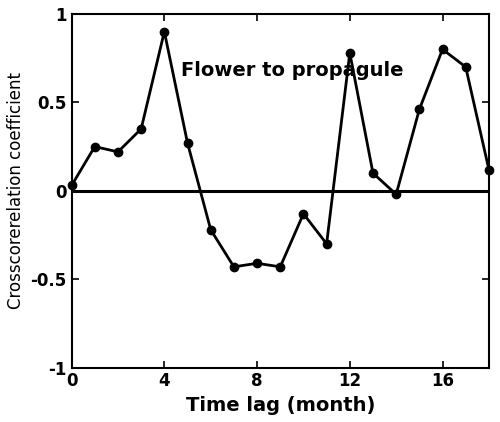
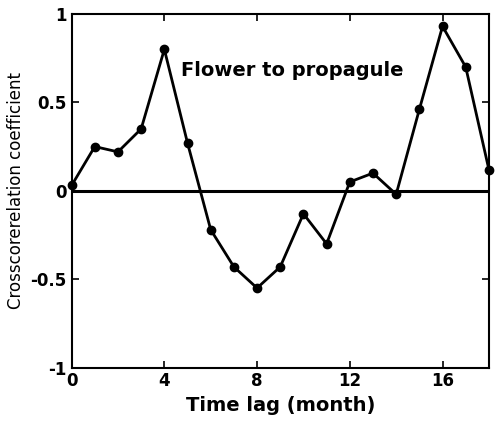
4: 0.90 -> 0.80
8: -0.41 -> -0.55
12: 0.78 -> 0.05
16: 0.80 -> 0.93
